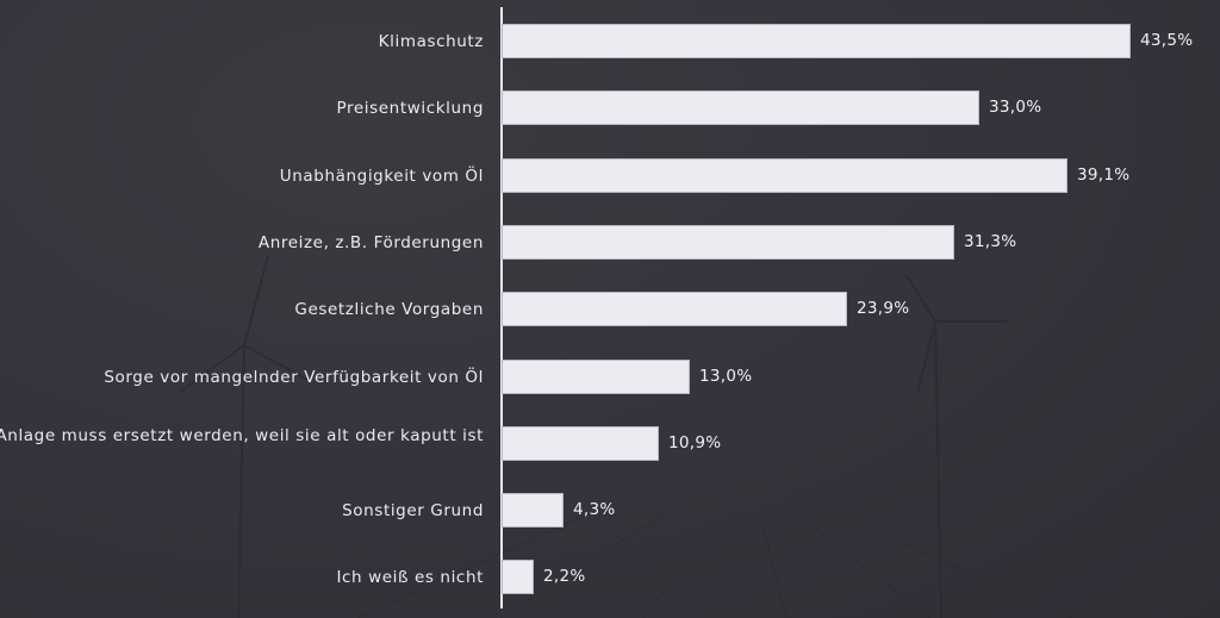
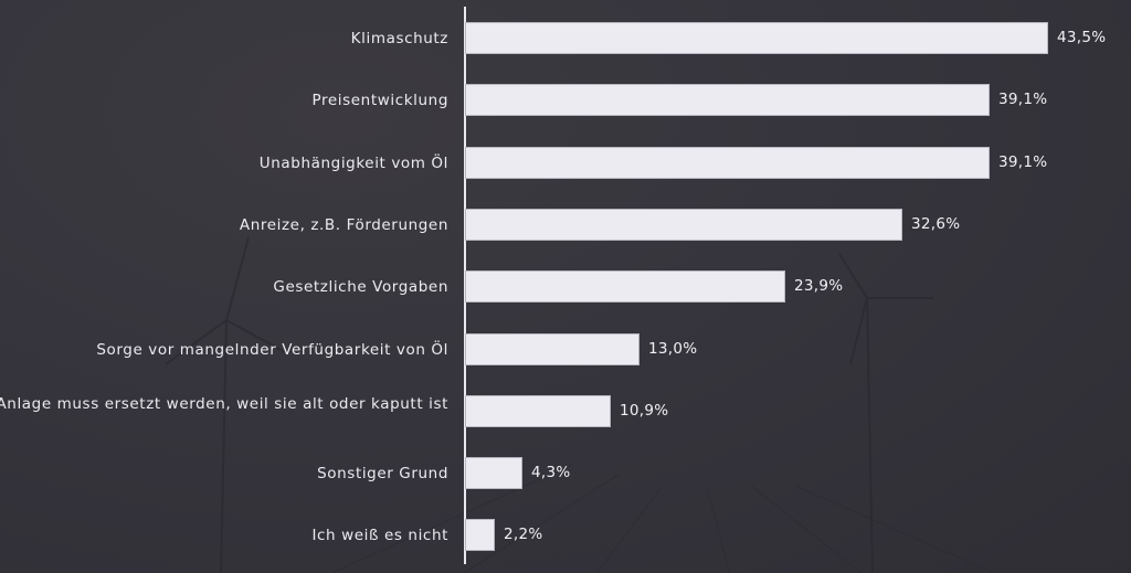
Preisentwicklung: 33,0% -> 39,1%
Anreize, z.B. Förderungen: 31,3% -> 32,6%
